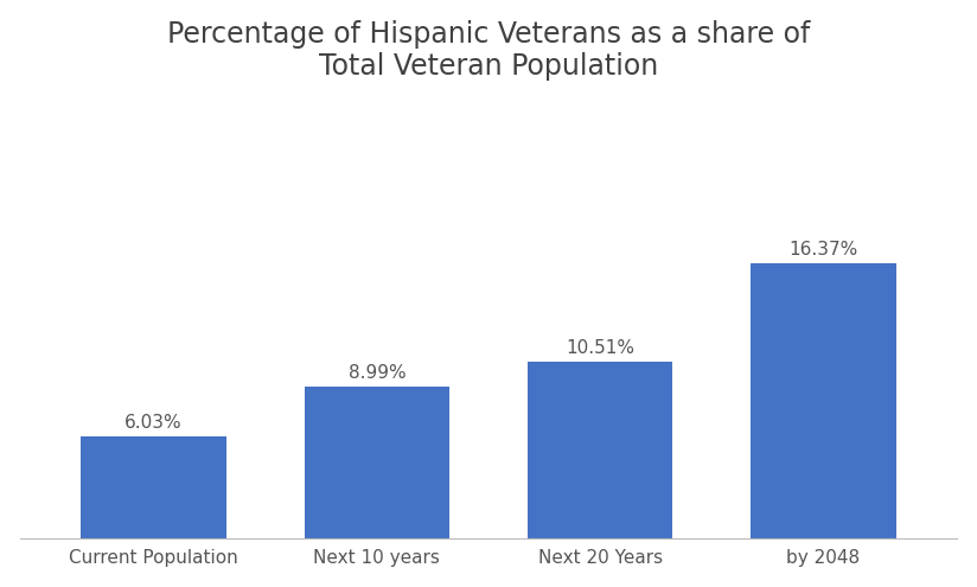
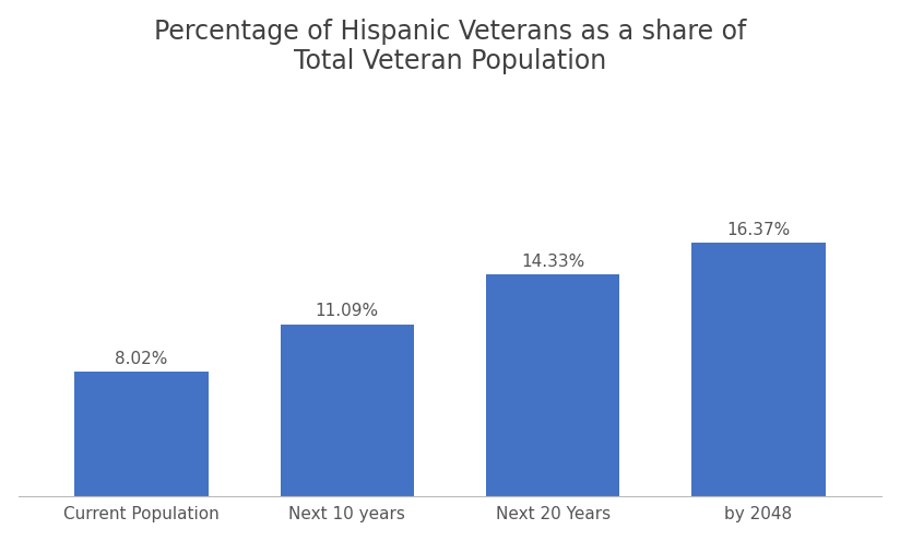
Current Population: 6.03% -> 8.02%
Next 10 years: 8.99% -> 11.09%
Next 20 Years: 10.51% -> 14.33%
